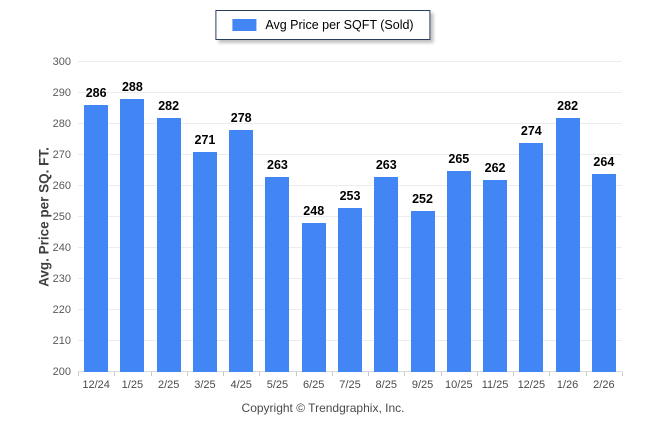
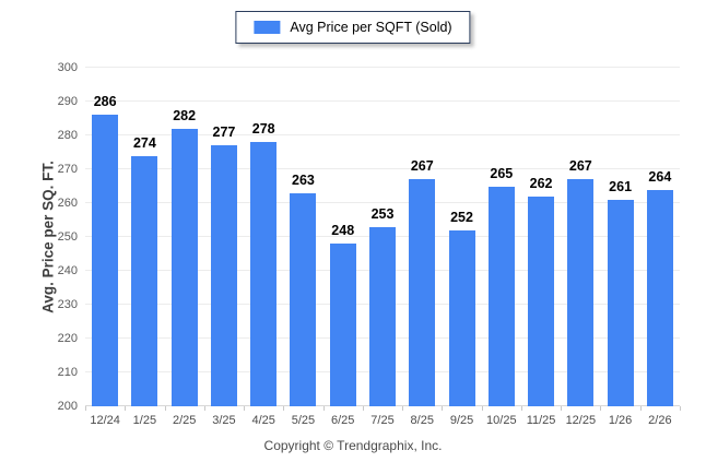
1/25: 288 -> 274
3/25: 271 -> 277
8/25: 263 -> 267
12/25: 274 -> 267
1/26: 282 -> 261
